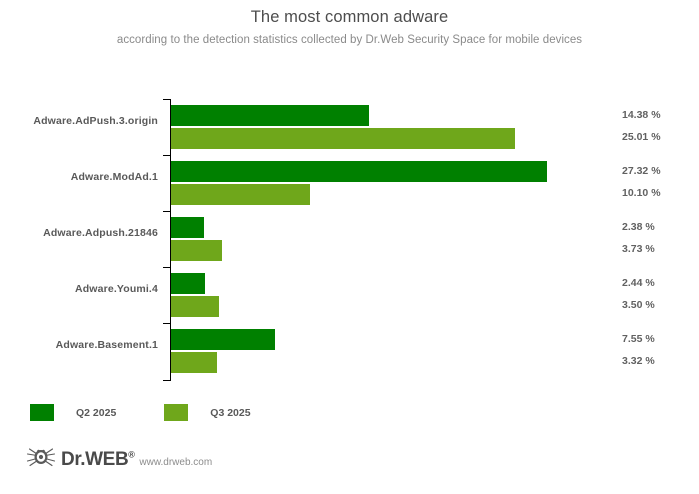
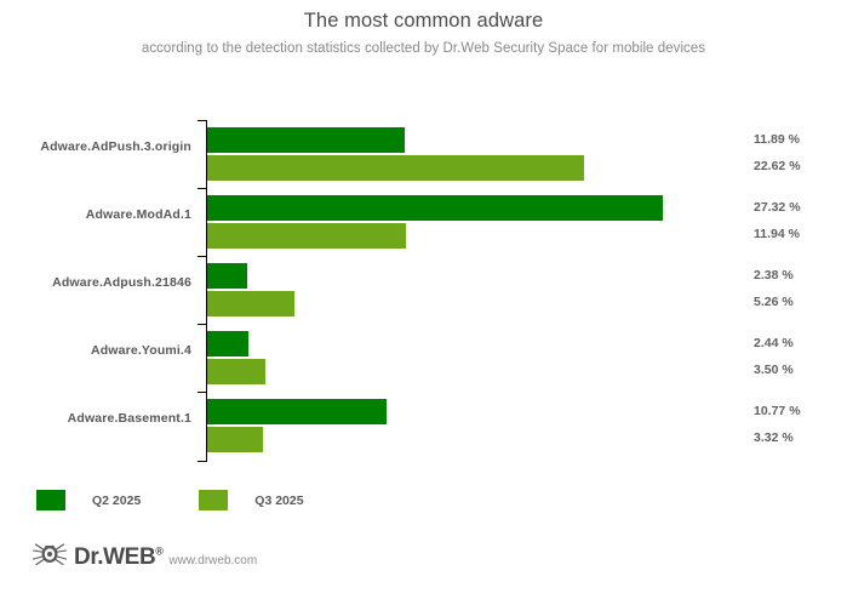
Q2 2025/Adware.AdPush.3.origin: 14.38 -> 11.89
Q3 2025/Adware.AdPush.3.origin: 25.01 -> 22.62
Q3 2025/Adware.ModAd.1: 10.10 -> 11.94
Q3 2025/Adware.Adpush.21846: 3.73 -> 5.26
Q2 2025/Adware.Basement.1: 7.55 -> 10.77
